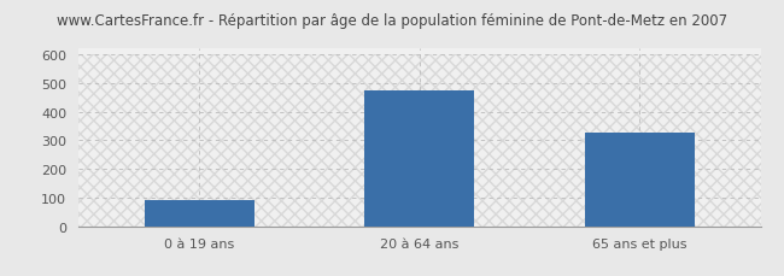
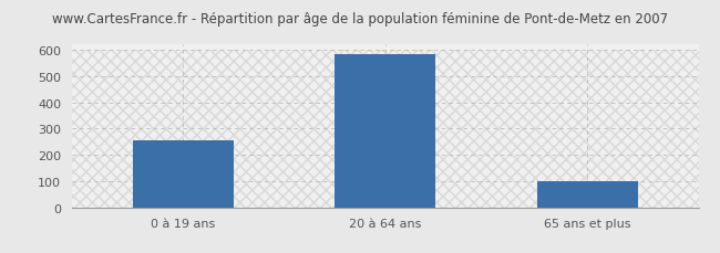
0 à 19 ans: 90 -> 255
20 à 64 ans: 475 -> 585
65 ans et plus: 325 -> 100
